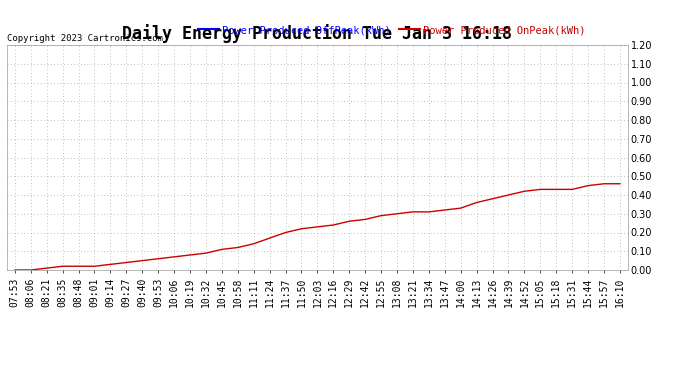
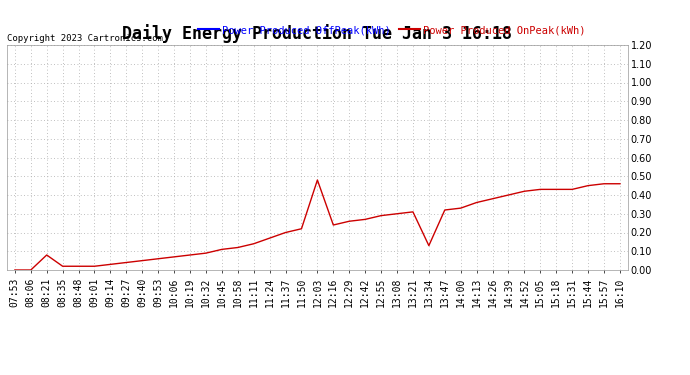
08:21: 0.01 -> 0.08
12:03: 0.23 -> 0.48
13:34: 0.31 -> 0.13
